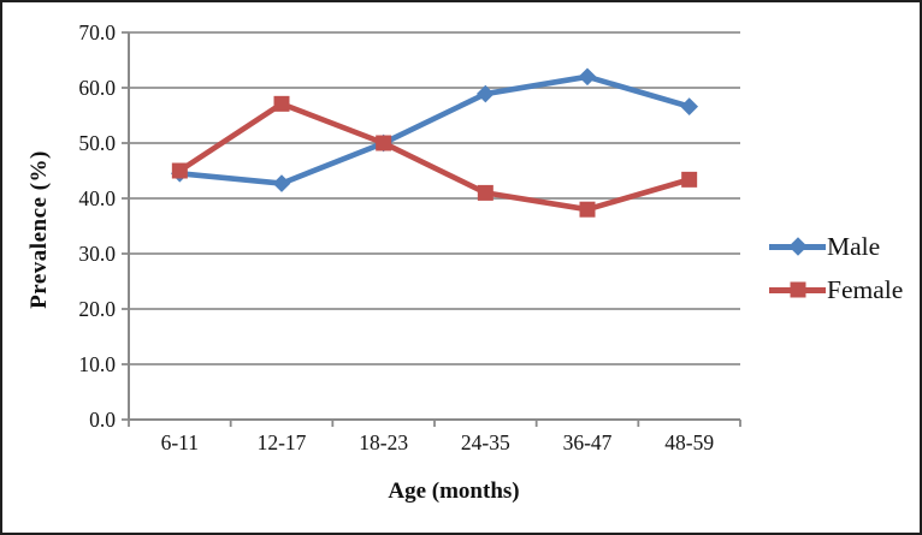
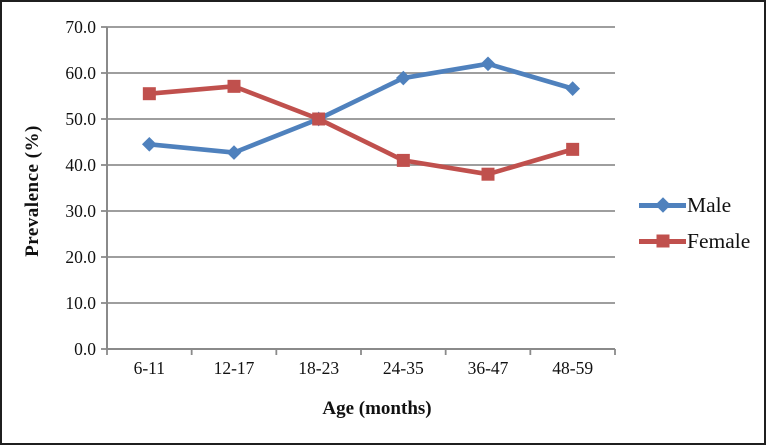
Female/6-11: 45 -> 56
